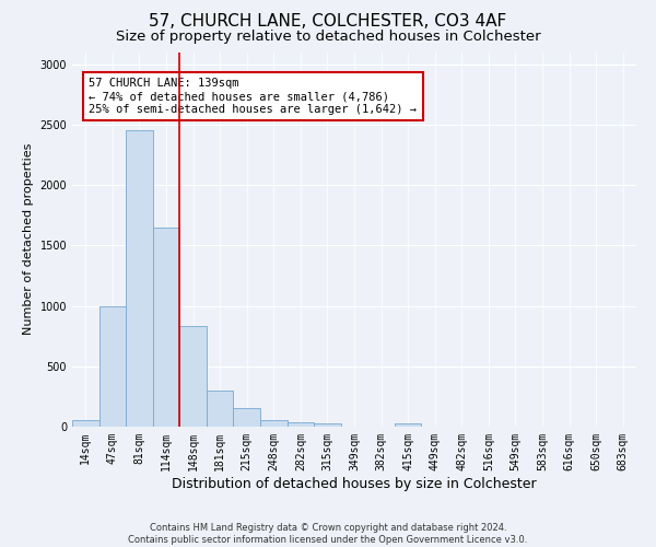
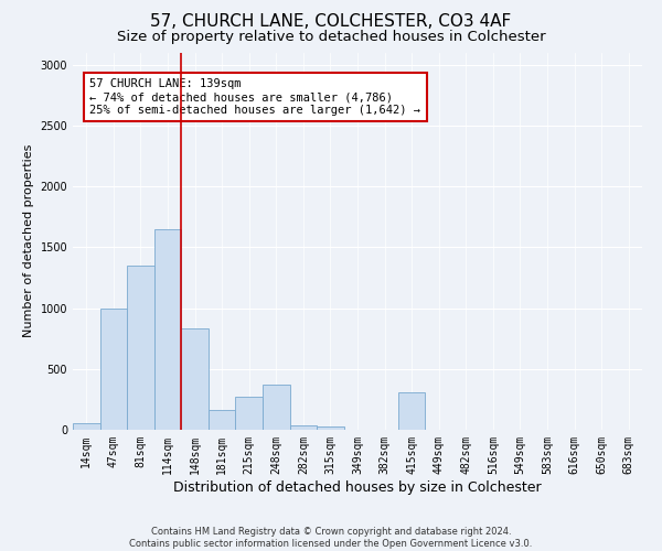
81sqm: 2450 -> 1350
181sqm: 300 -> 160
215sqm: 160 -> 270
248sqm: 60 -> 370
415sqm: 30 -> 310
